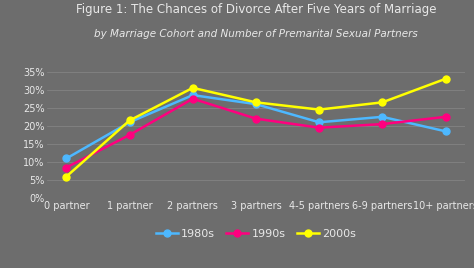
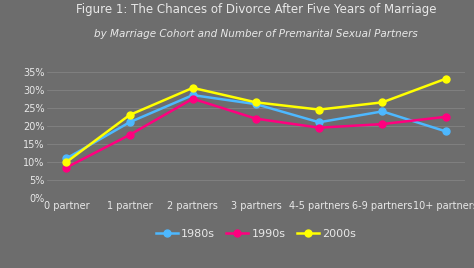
2000s/0 partner: 6.0% -> 10.0%
2000s/1 partner: 21.5% -> 23.0%
1980s/6-9 partners: 22.5% -> 24.0%
